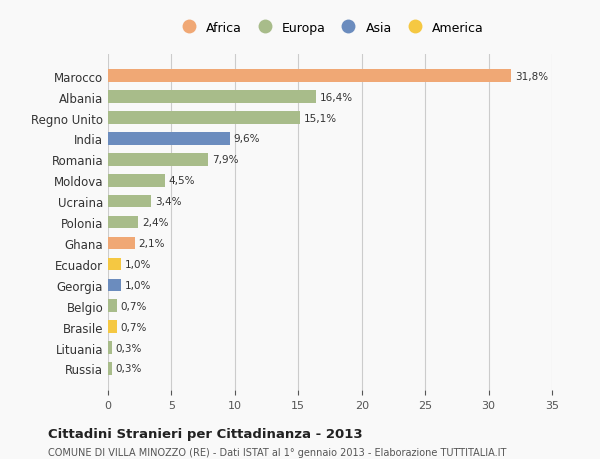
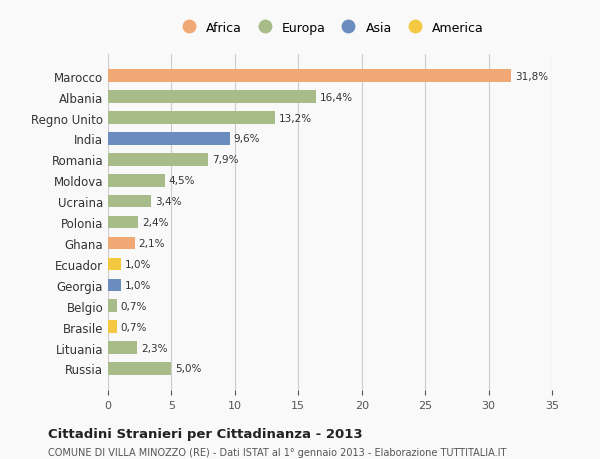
Regno Unito: 15,1% -> 13,2%
Lituania: 0,3% -> 2,3%
Russia: 0,3% -> 5,0%
